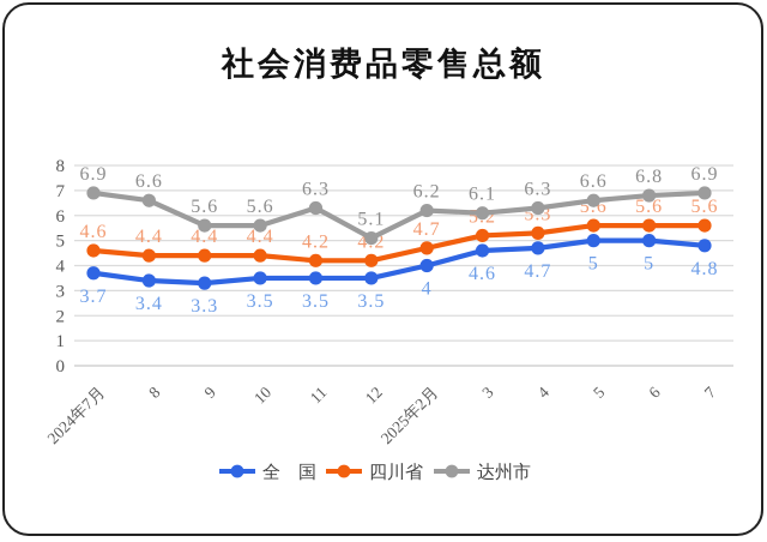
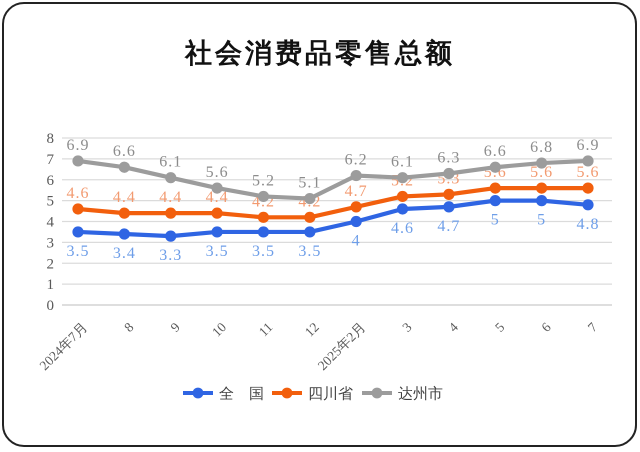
全 国/2024年7月: 3.7 -> 3.5
达州市/9: 5.6 -> 6.1
达州市/11: 6.3 -> 5.2
